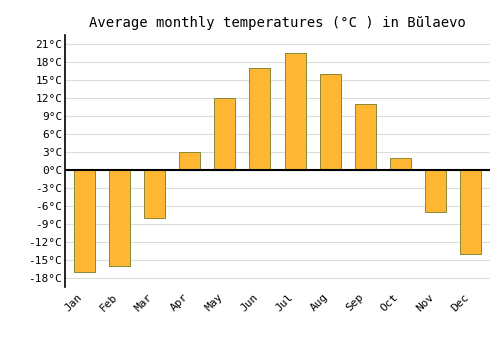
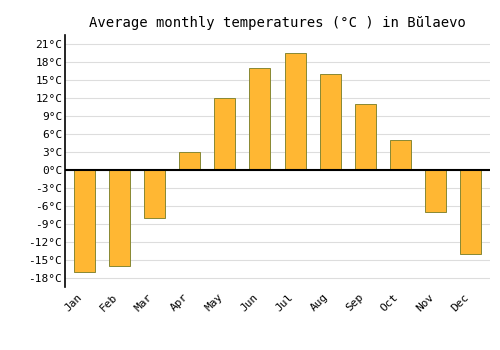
Oct: 2.0°C -> 5.0°C
